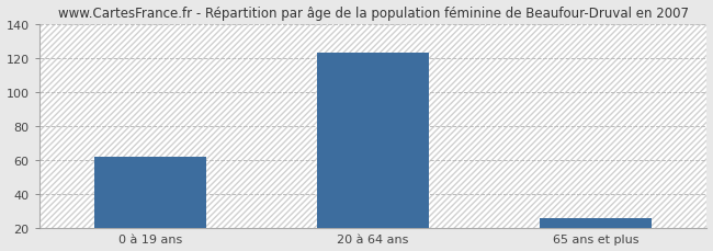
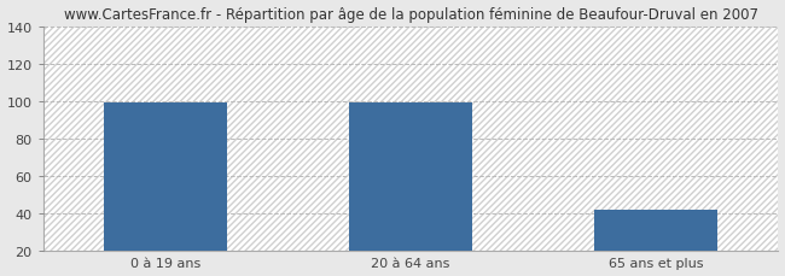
0 à 19 ans: 62 -> 99
20 à 64 ans: 123 -> 99
65 ans et plus: 26 -> 42
